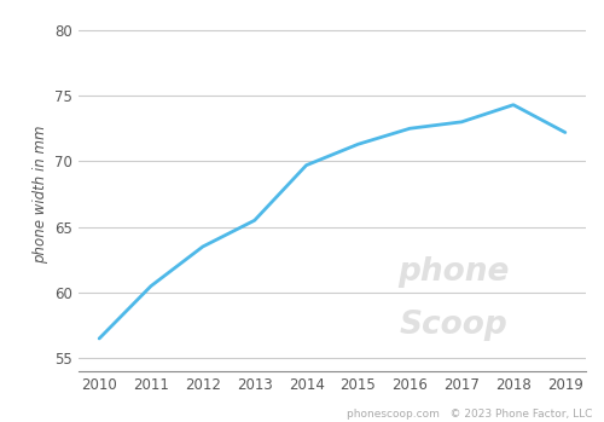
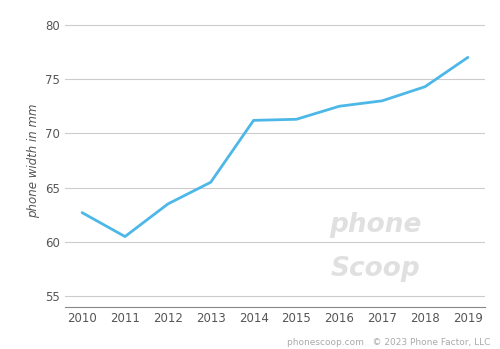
2010: 56.5 -> 62.7
2014: 69.7 -> 71.2
2019: 72.2 -> 77.0
